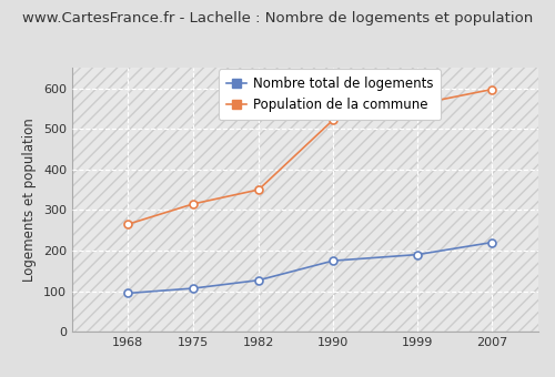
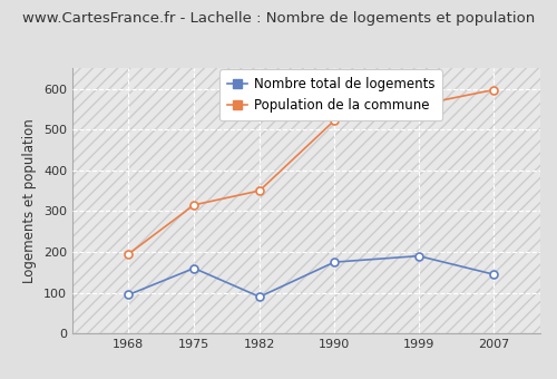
Population de la commune/1968: 265 -> 195
Nombre total de logements/1975: 107 -> 160
Nombre total de logements/1982: 127 -> 90
Nombre total de logements/2007: 220 -> 145
